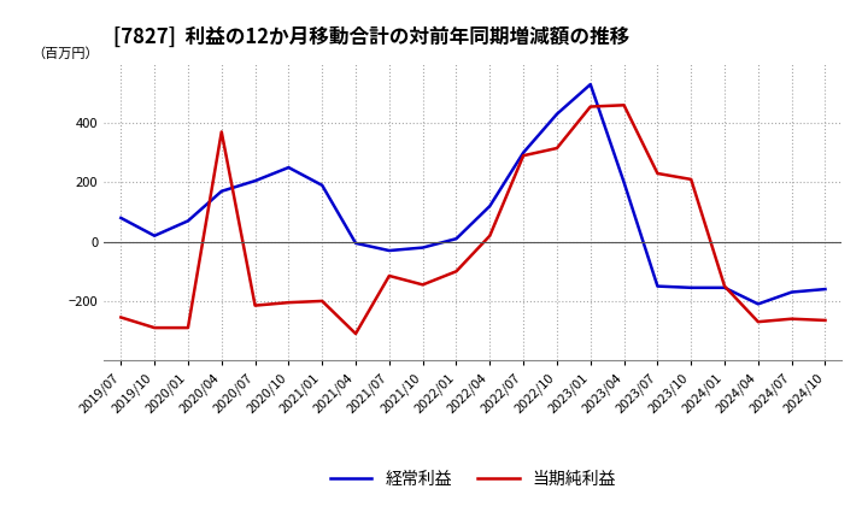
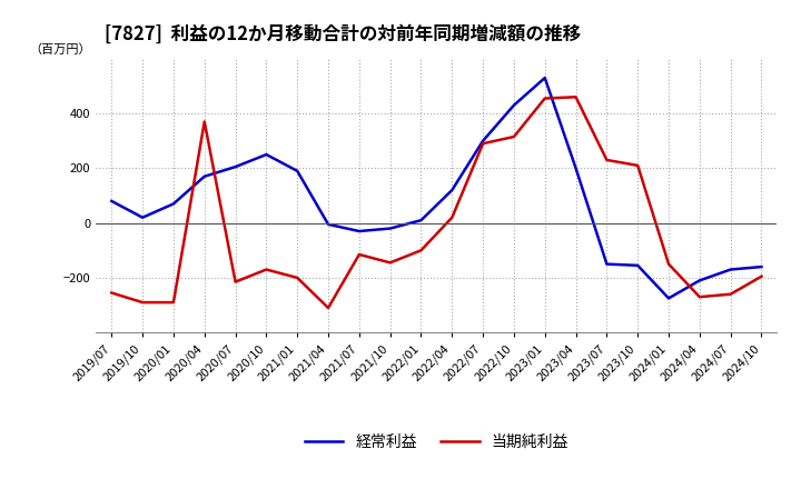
当期純利益/2020/10: -205 -> -170
経常利益/2024/01: -155 -> -275
当期純利益/2024/10: -265 -> -195
